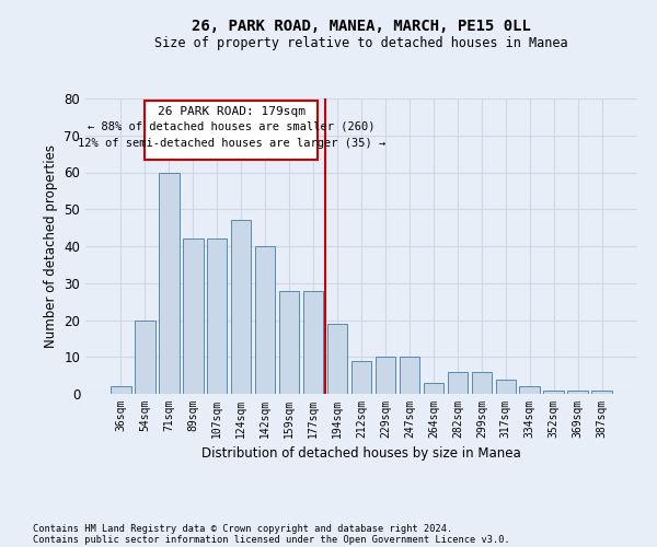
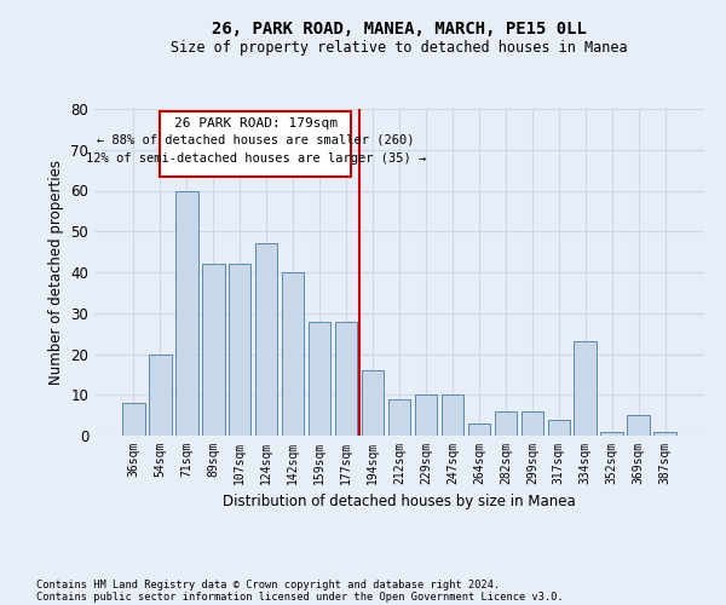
36sqm: 2 -> 8
194sqm: 19 -> 16
334sqm: 2 -> 23
369sqm: 1 -> 5
